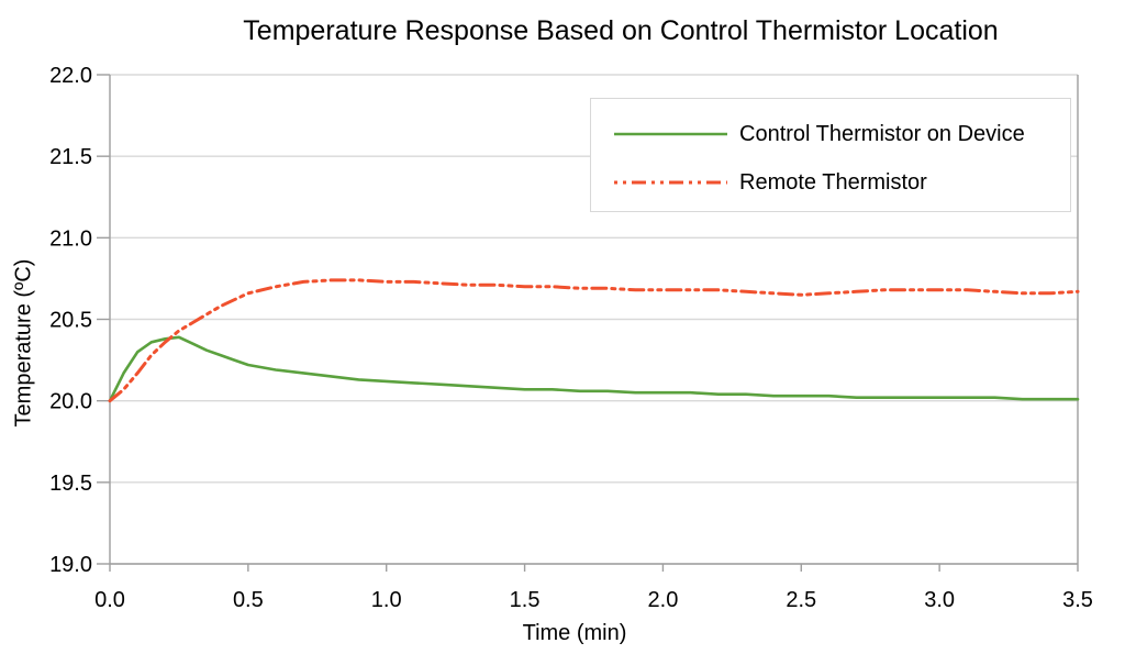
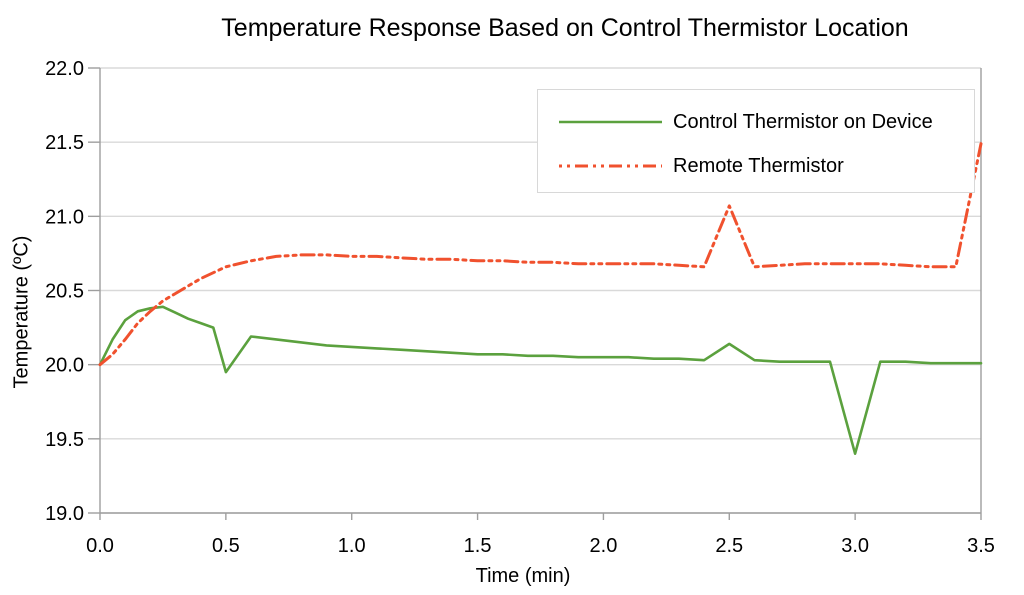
Control Thermistor on Device/0.5: 20.22 -> 19.95
Control Thermistor on Device/2.5: 20.03 -> 20.14
Remote Thermistor/2.5: 20.65 -> 21.07
Control Thermistor on Device/3.0: 20.02 -> 19.40
Remote Thermistor/3.5: 20.67 -> 21.49
